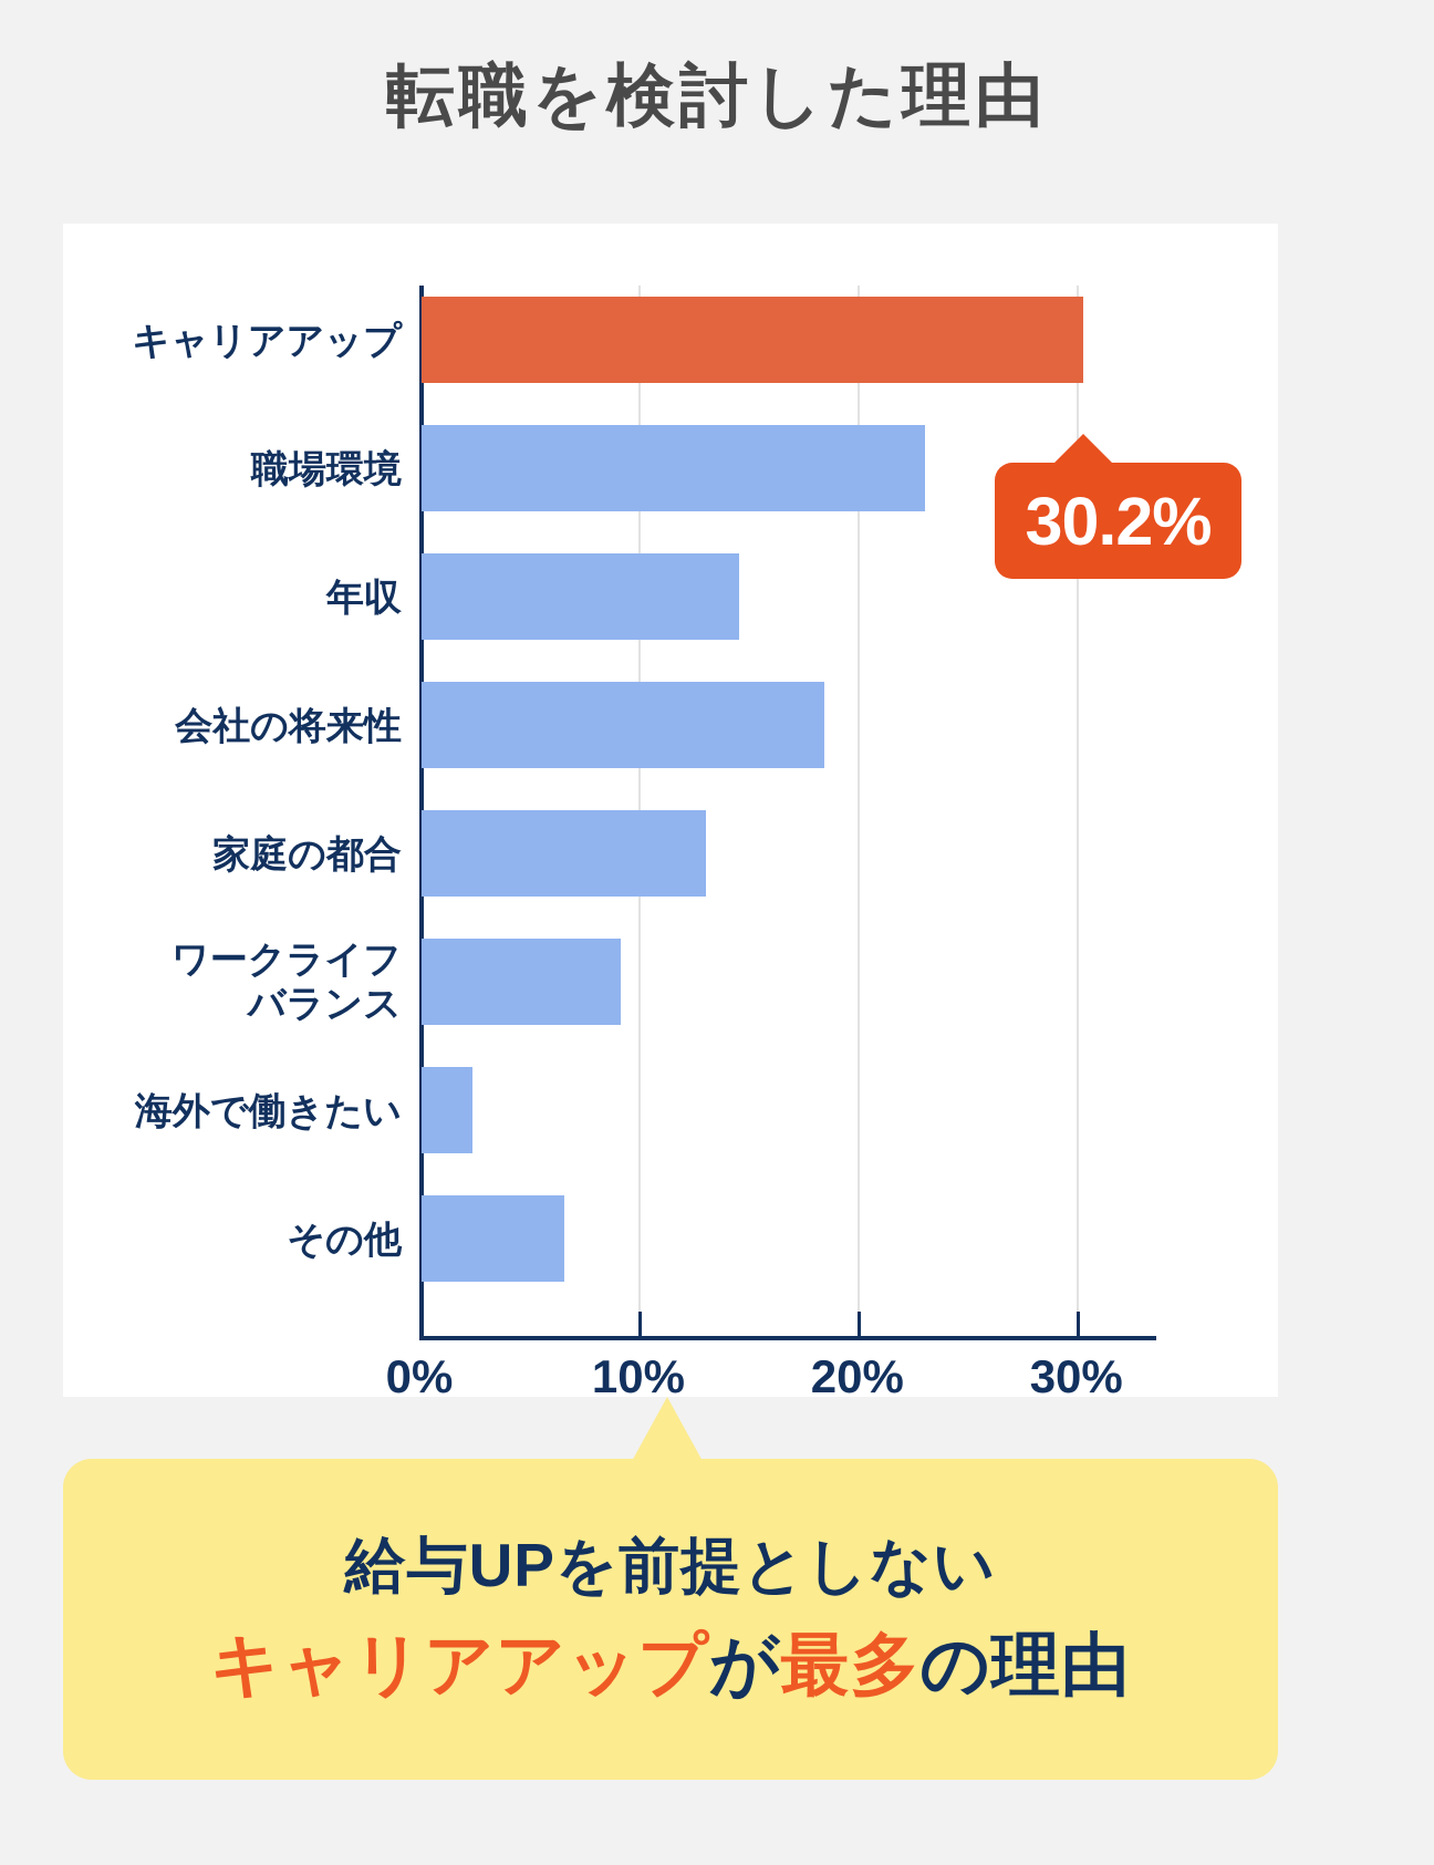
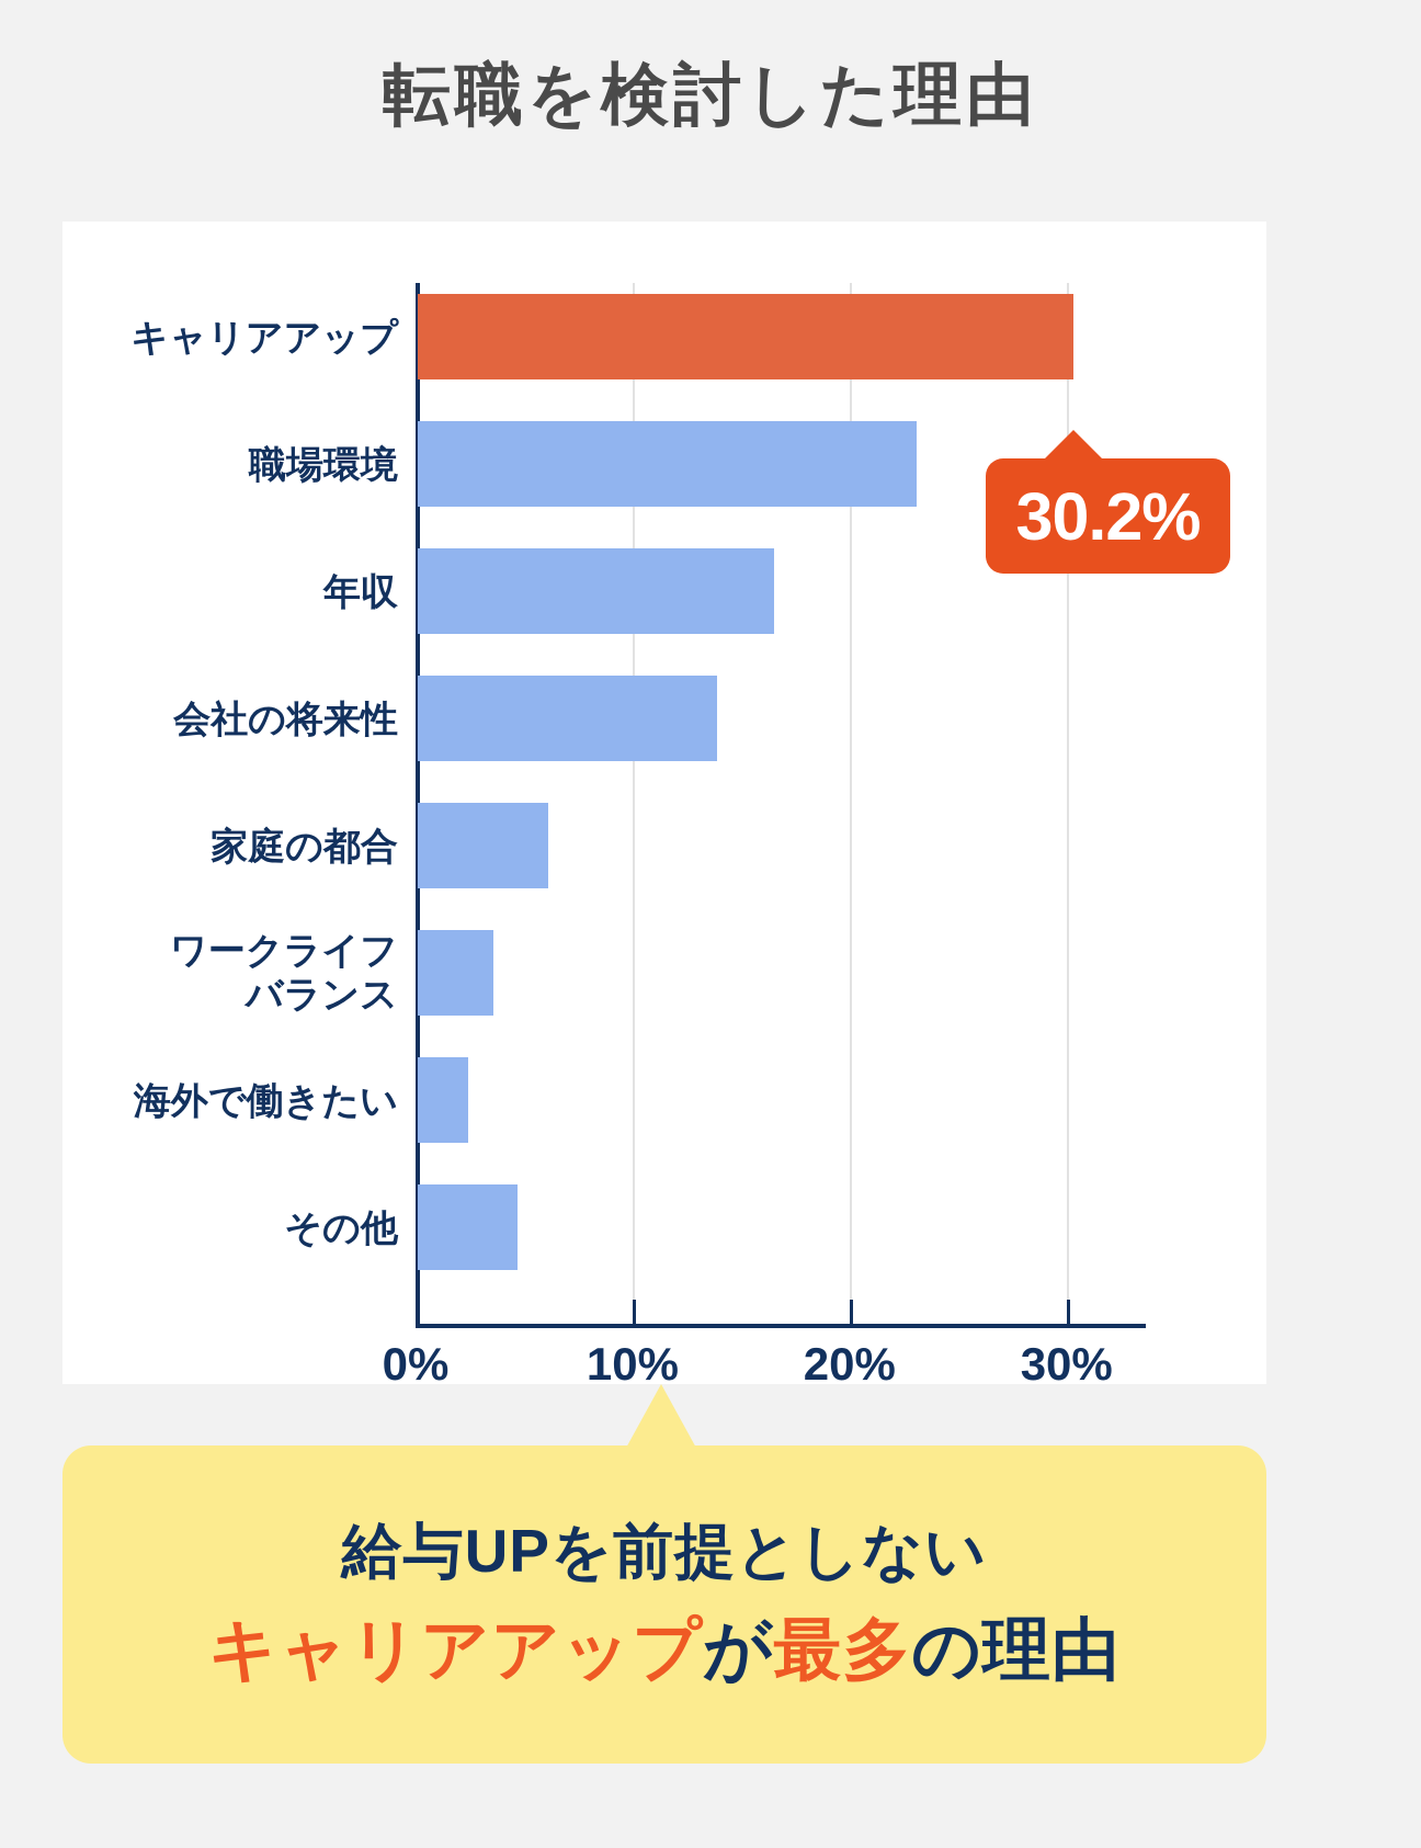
年収: 14.5% -> 16.4%
会社の将来性: 18.4% -> 13.8%
家庭の都合: 13.0% -> 6.0%
ワークライフ バランス: 9.1% -> 3.5%
その他: 6.5% -> 4.6%
